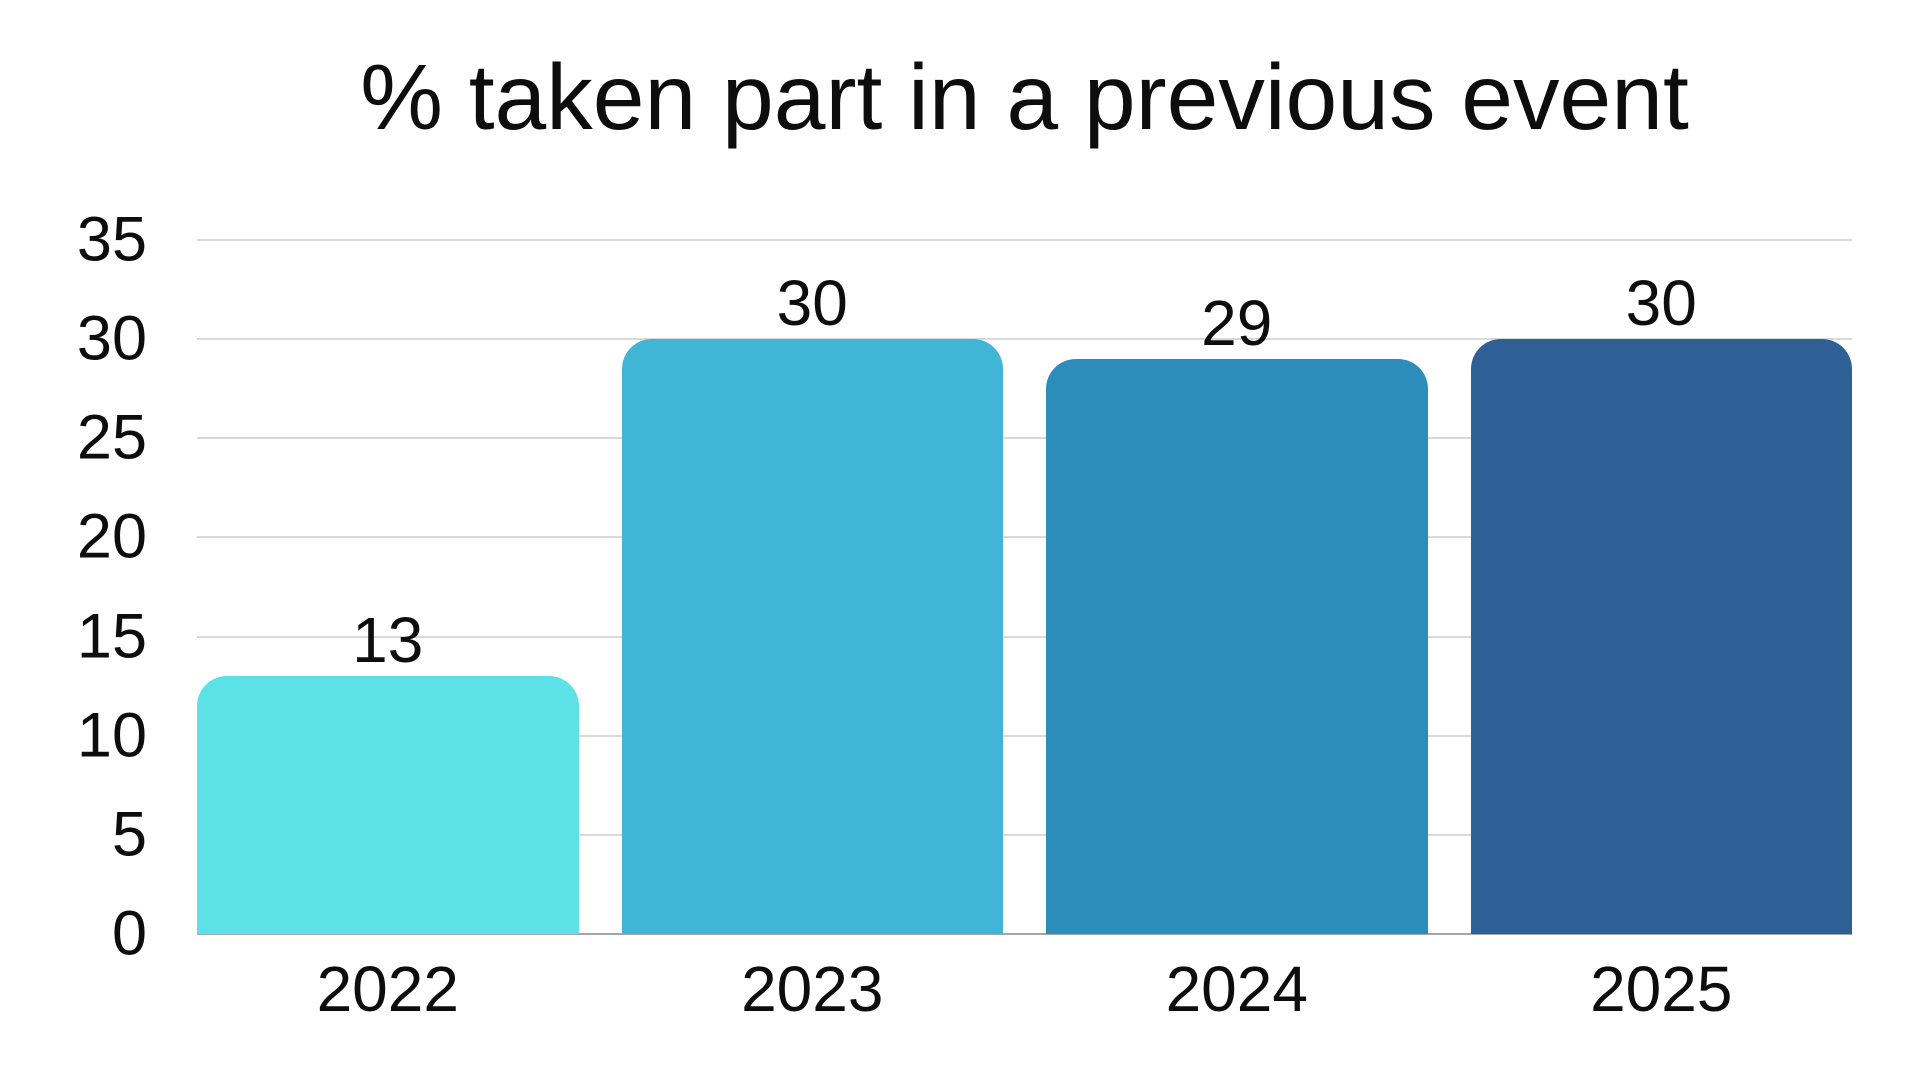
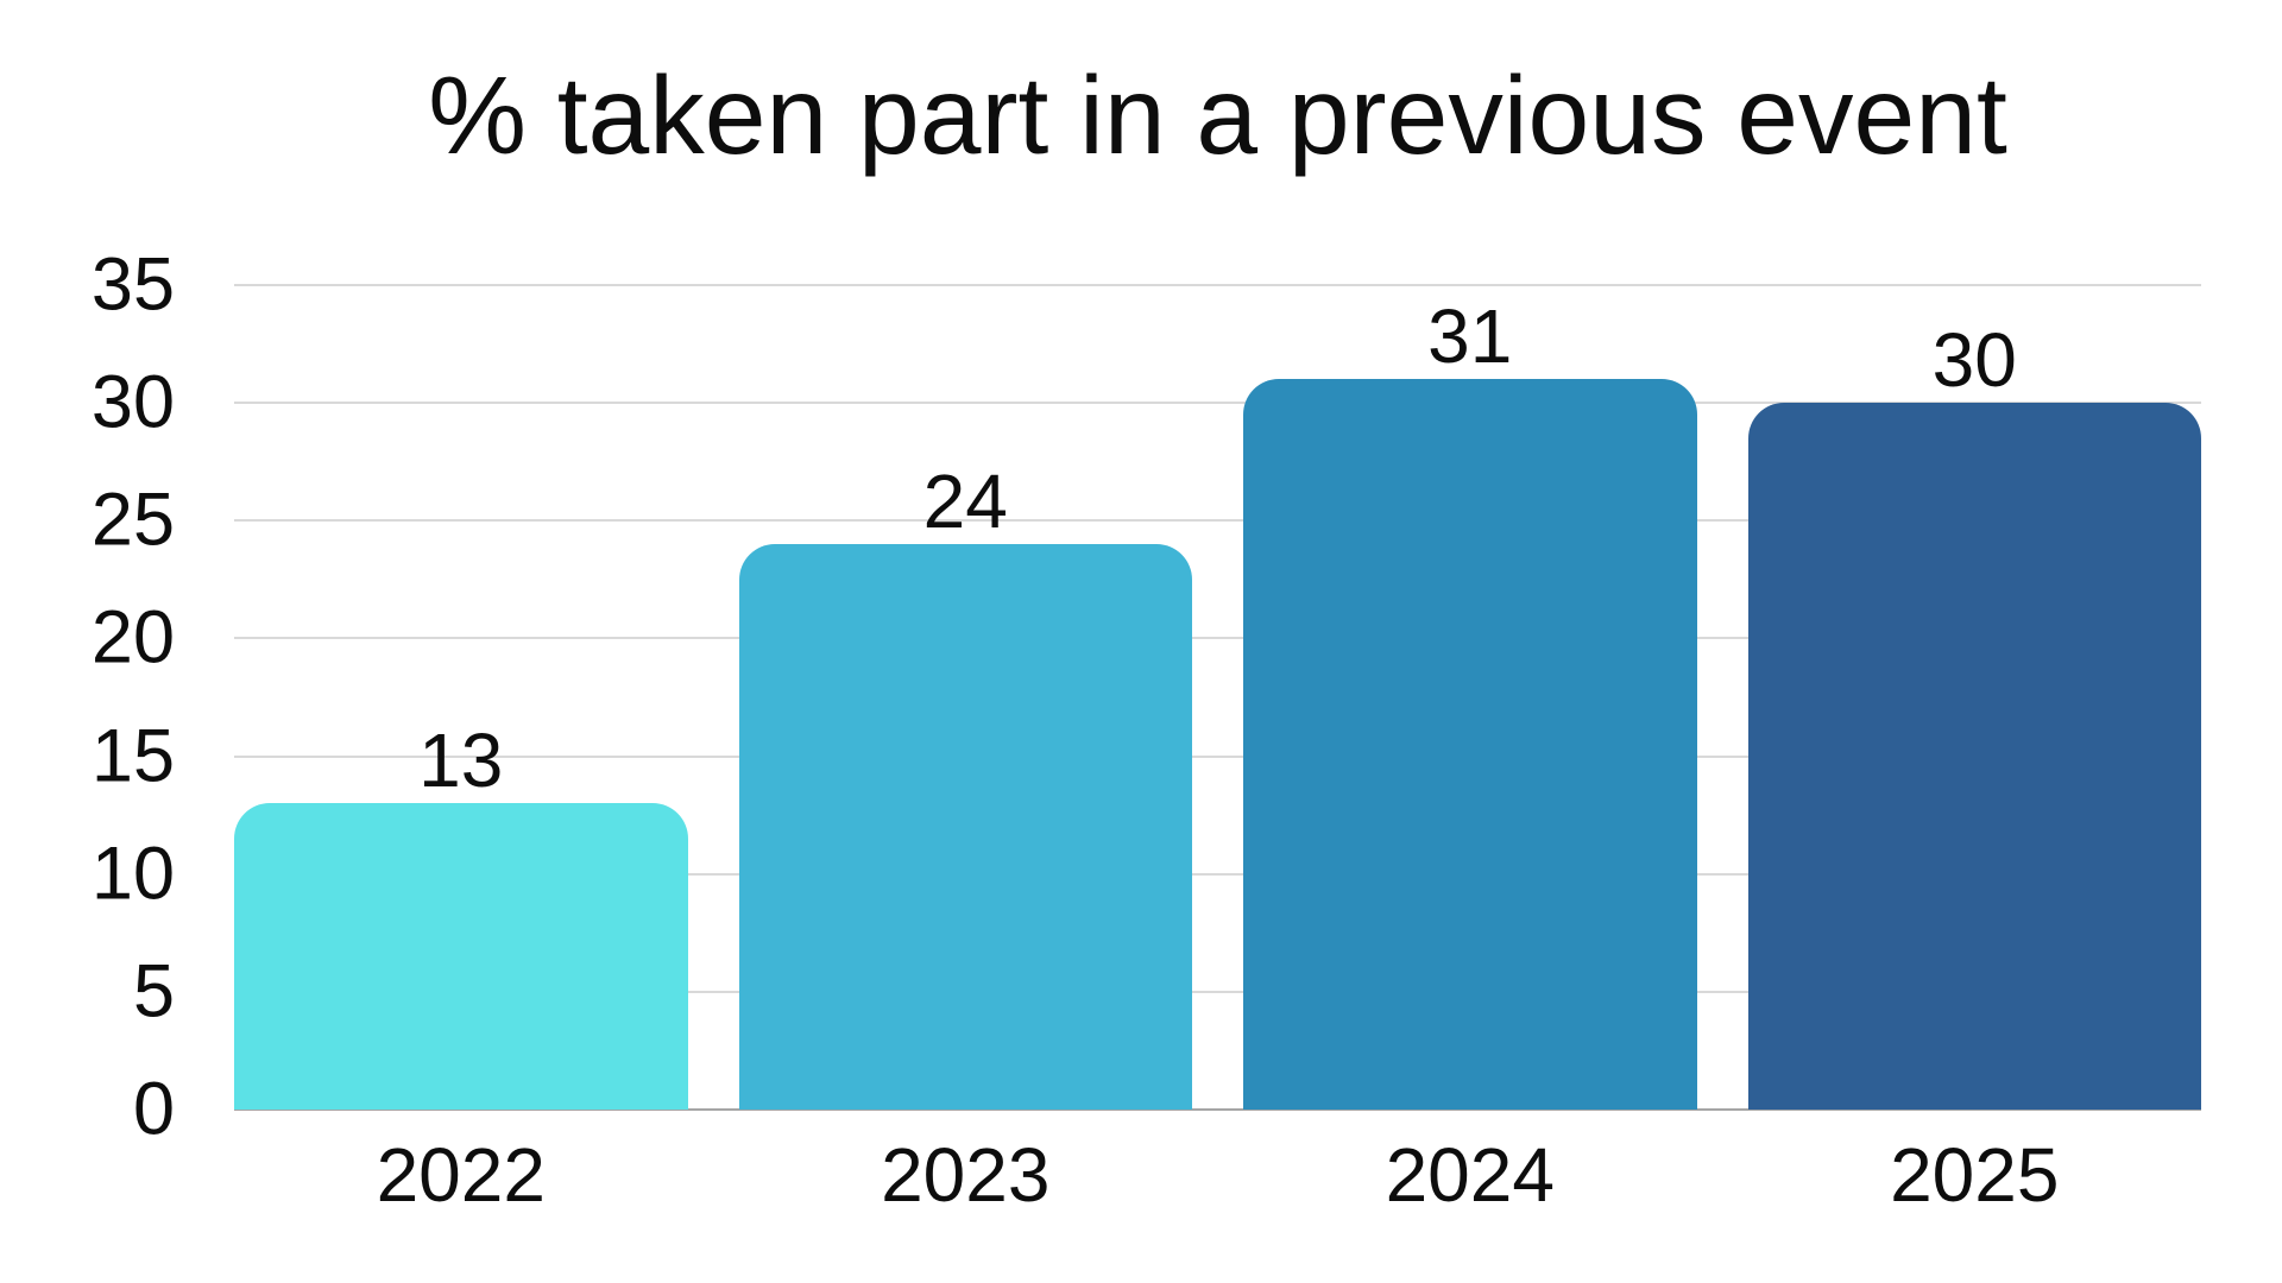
2023: 30 -> 24
2024: 29 -> 31
